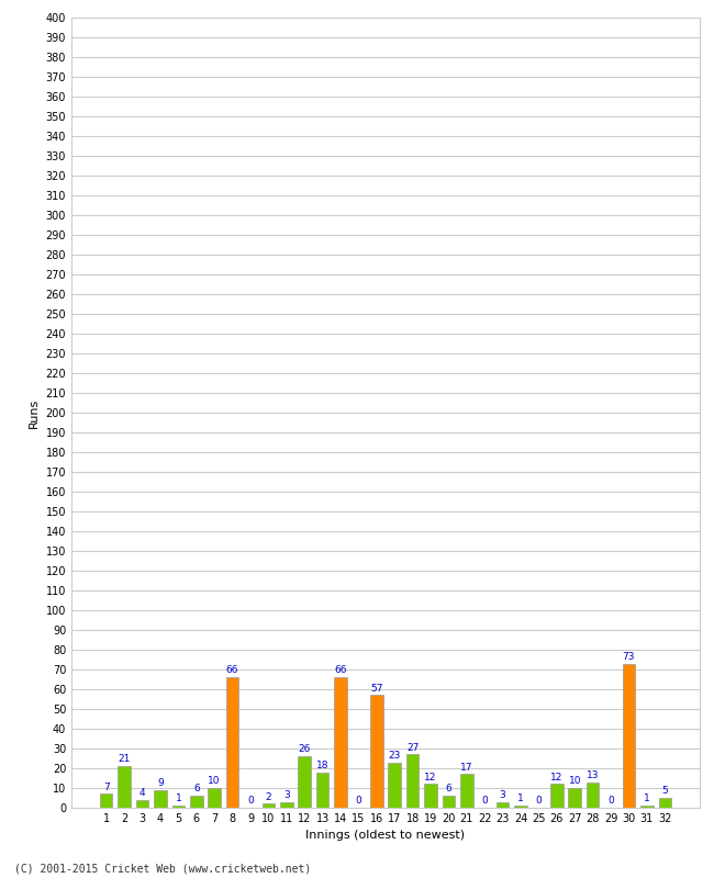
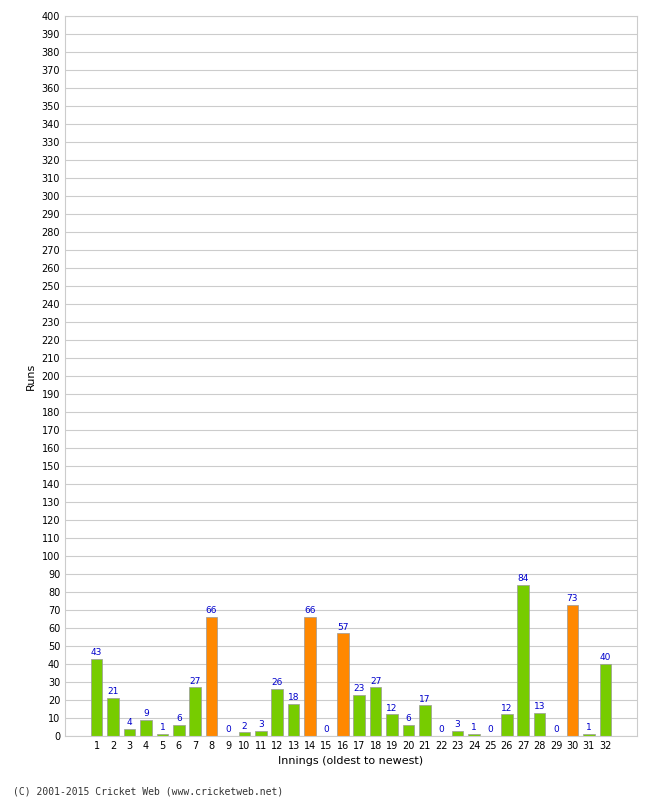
1: 7 -> 43
7: 10 -> 27
27: 10 -> 84
32: 5 -> 40
